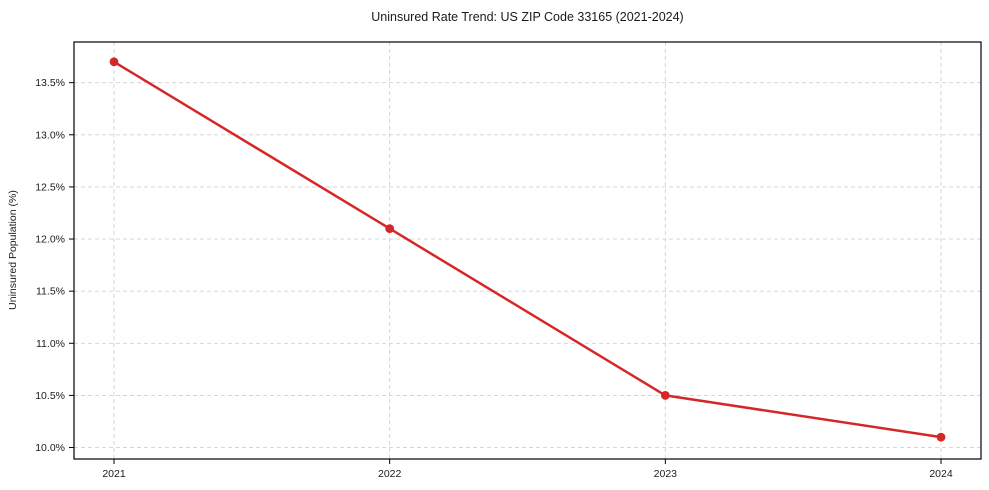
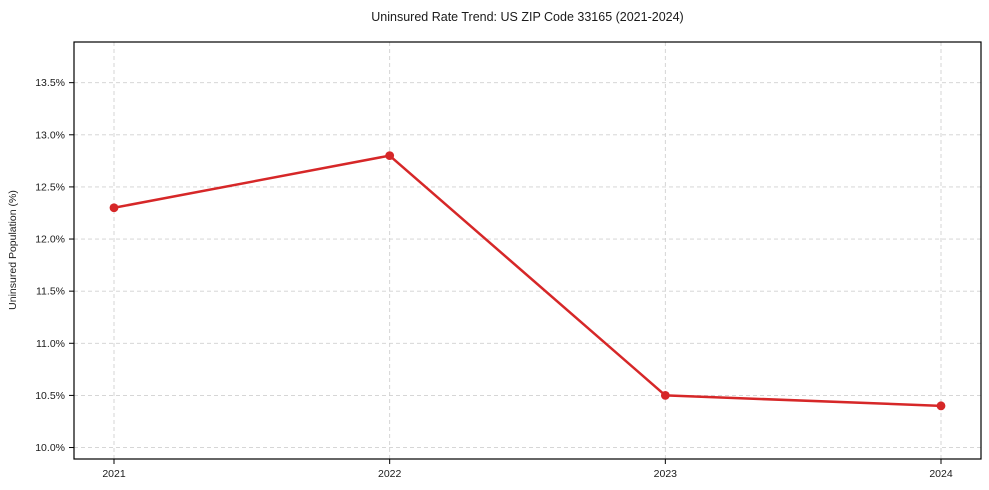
2021: 13.7% -> 12.3%
2022: 12.1% -> 12.8%
2024: 10.1% -> 10.4%
